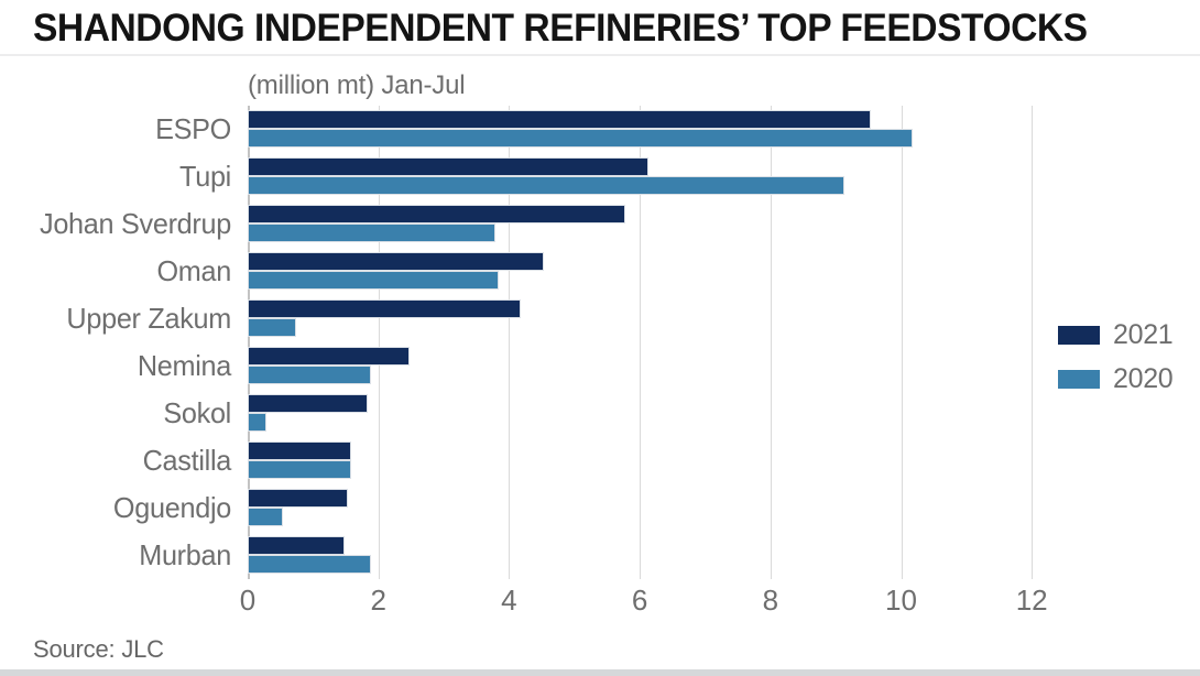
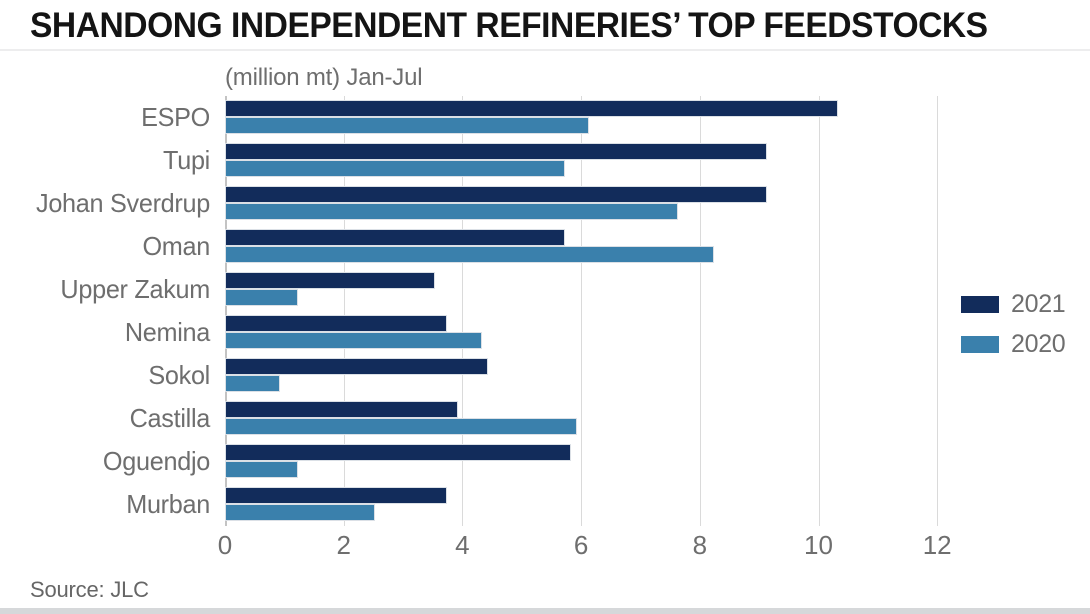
2021/ESPO: 9.5 -> 10.3
2020/ESPO: 10.2 -> 6.1
2021/Tupi: 6.1 -> 9.1
2020/Tupi: 9.1 -> 5.7
2021/Johan Sverdrup: 5.8 -> 9.1
2020/Johan Sverdrup: 3.8 -> 7.6
2021/Oman: 4.5 -> 5.7
2020/Oman: 3.8 -> 8.2
2021/Upper Zakum: 4.2 -> 3.5
2020/Upper Zakum: 0.7 -> 1.2
2021/Nemina: 2.5 -> 3.7
2020/Nemina: 1.9 -> 4.3
2021/Sokol: 1.8 -> 4.4
2020/Sokol: 0.2 -> 0.9
2021/Castilla: 1.6 -> 3.9
2020/Castilla: 1.6 -> 5.9
2021/Oguendjo: 1.5 -> 5.8
2020/Oguendjo: 0.5 -> 1.2
2021/Murban: 1.4 -> 3.7
2020/Murban: 1.9 -> 2.5
